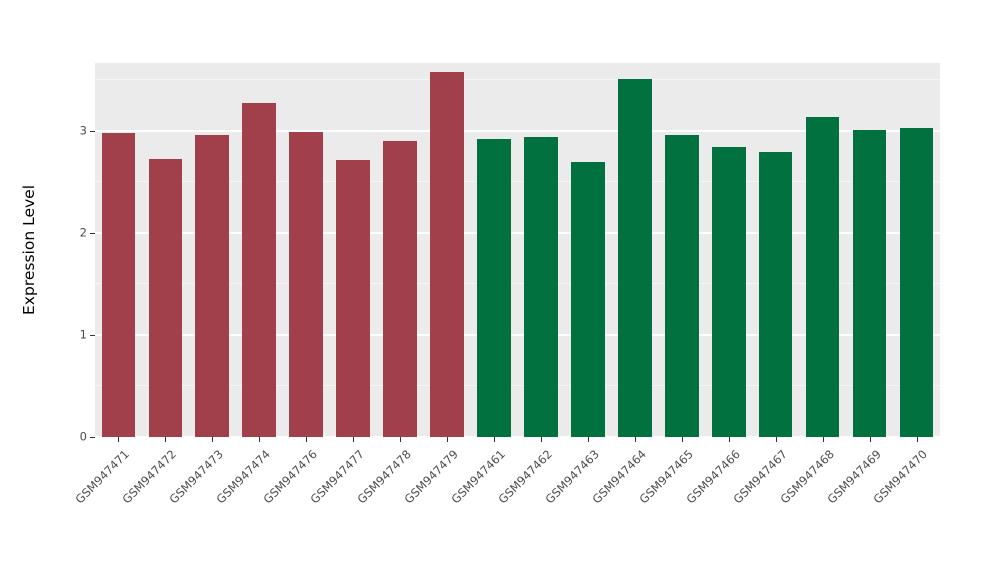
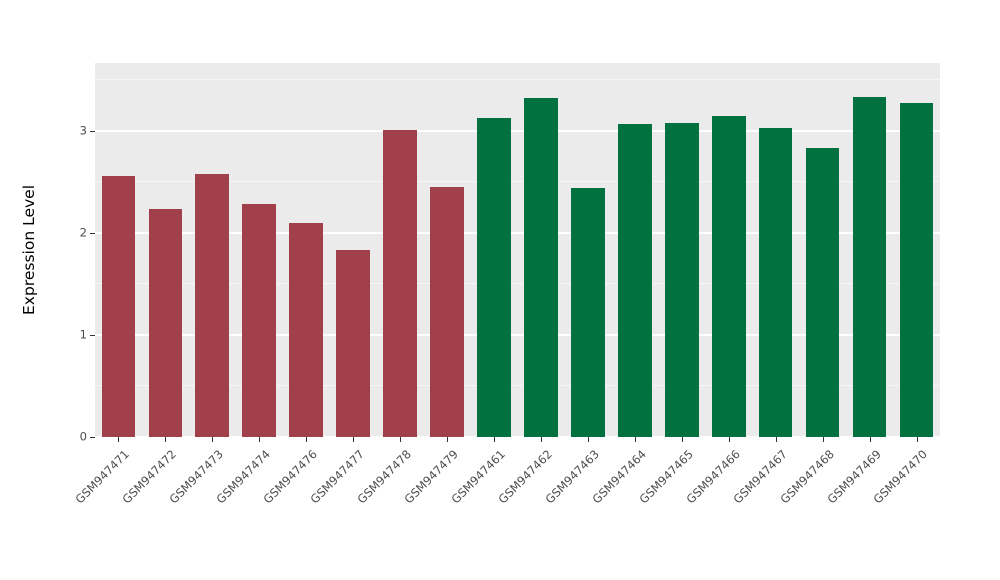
GSM947471: 2.98 -> 2.56
GSM947472: 2.73 -> 2.24
GSM947473: 2.96 -> 2.58
GSM947474: 3.28 -> 2.29
GSM947476: 2.99 -> 2.10
GSM947477: 2.72 -> 1.84
GSM947478: 2.90 -> 3.01
GSM947479: 3.58 -> 2.45
GSM947461: 2.92 -> 3.13
GSM947462: 2.94 -> 3.33
GSM947463: 2.70 -> 2.44
GSM947464: 3.51 -> 3.07
GSM947465: 2.96 -> 3.08
GSM947466: 2.85 -> 3.15
GSM947467: 2.80 -> 3.03
GSM947468: 3.14 -> 2.84
GSM947469: 3.01 -> 3.34
GSM947470: 3.03 -> 3.28
